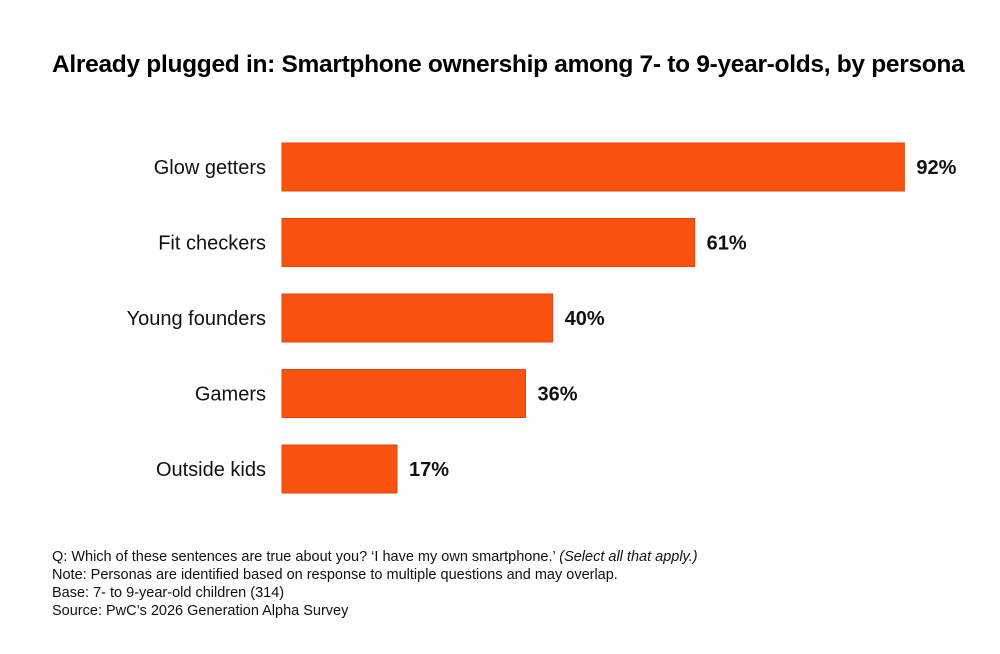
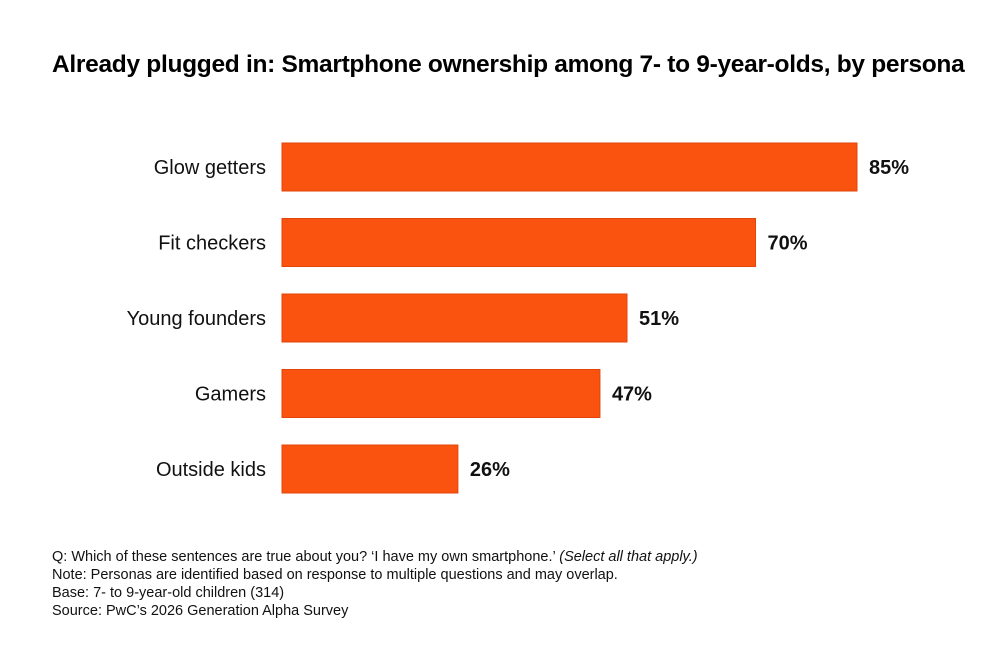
Glow getters: 92% -> 85%
Fit checkers: 61% -> 70%
Young founders: 40% -> 51%
Gamers: 36% -> 47%
Outside kids: 17% -> 26%
